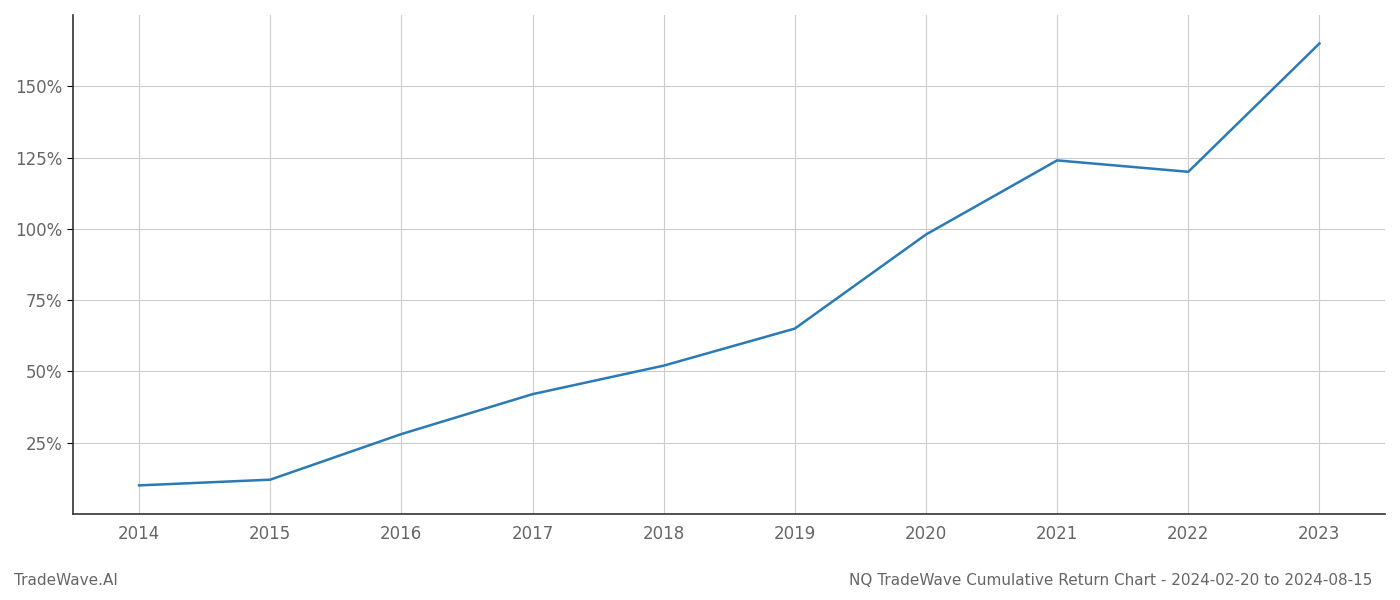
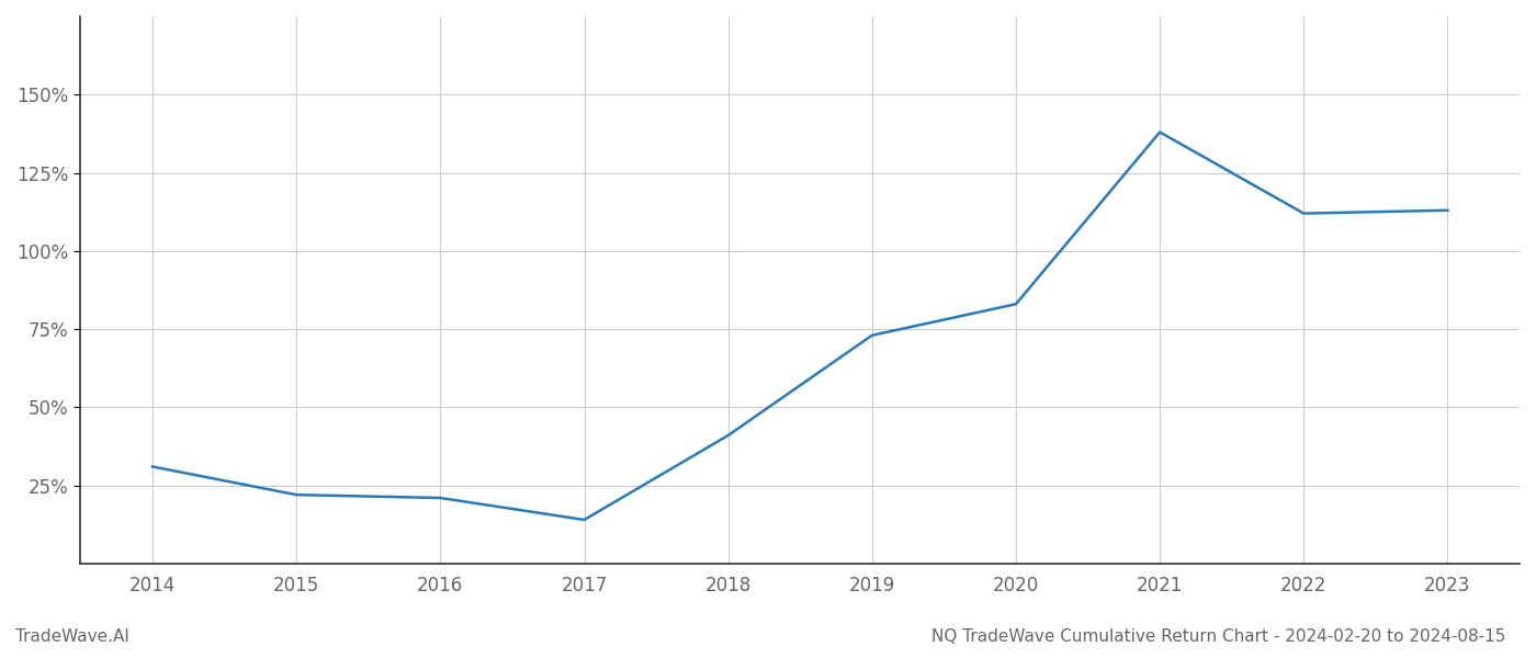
2014: 10% -> 31%
2015: 12% -> 22%
2016: 28% -> 21%
2017: 42% -> 14%
2018: 52% -> 41%
2019: 65% -> 73%
2020: 98% -> 83%
2021: 124% -> 138%
2022: 120% -> 112%
2023: 165% -> 113%
